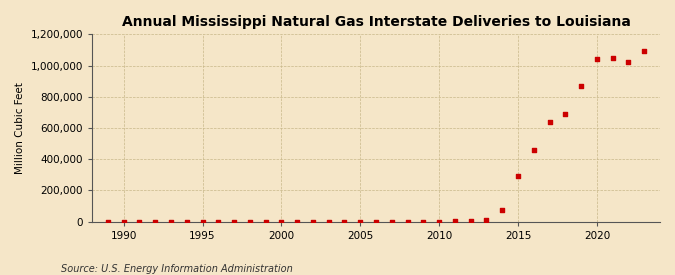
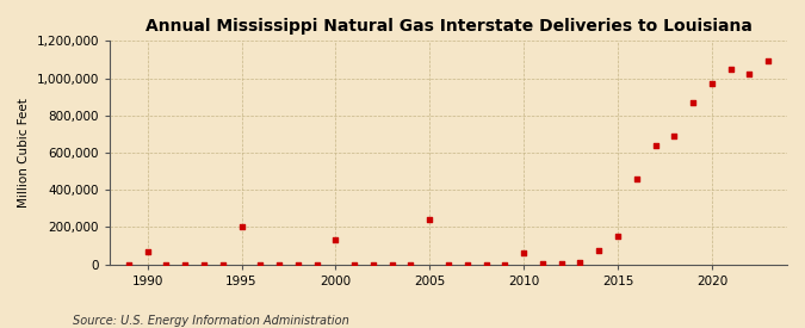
1990: 0 -> 70,000
1995: 0 -> 200,000
2000: 0 -> 130,000
2005: 0 -> 240,000
2010: 0 -> 60,000
2015: 290,000 -> 150,000
2020: 1,040,000 -> 970,000
